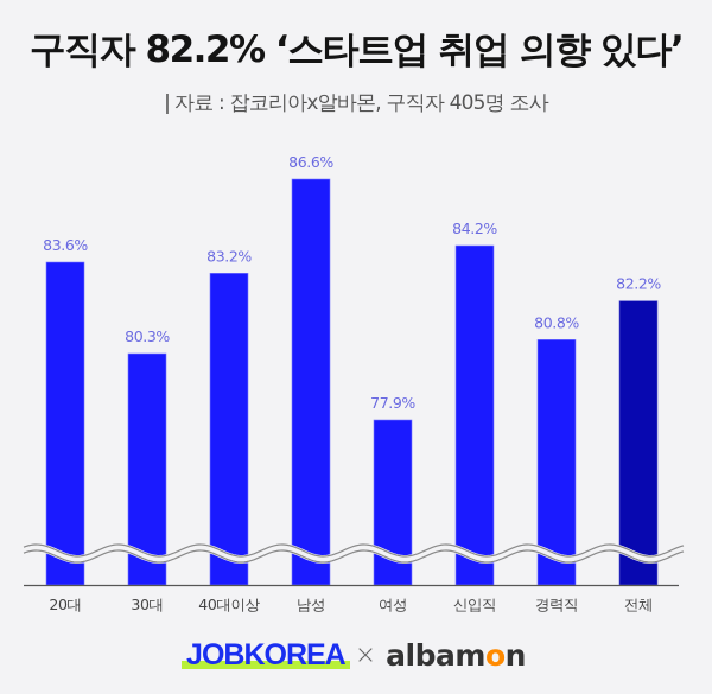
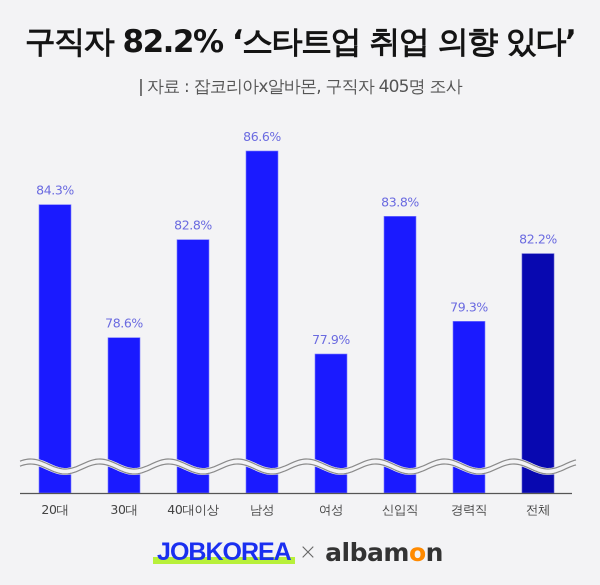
20대: 83.6% -> 84.3%
30대: 80.3% -> 78.6%
40대이상: 83.2% -> 82.8%
신입직: 84.2% -> 83.8%
경력직: 80.8% -> 79.3%
